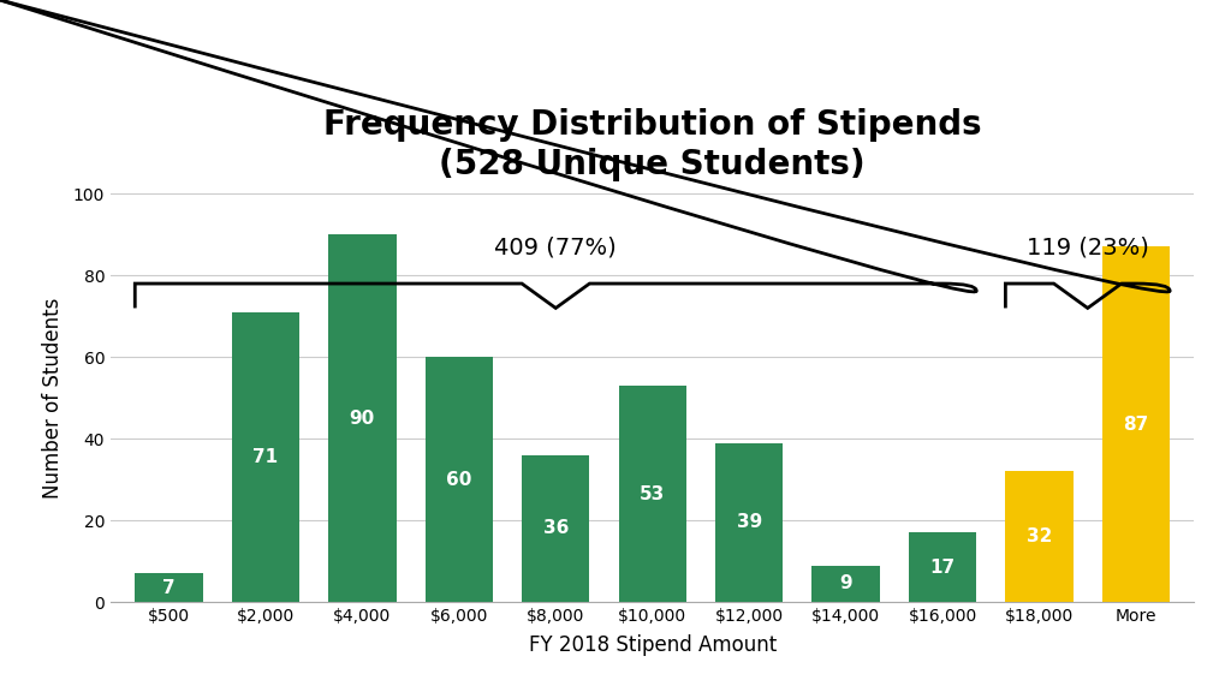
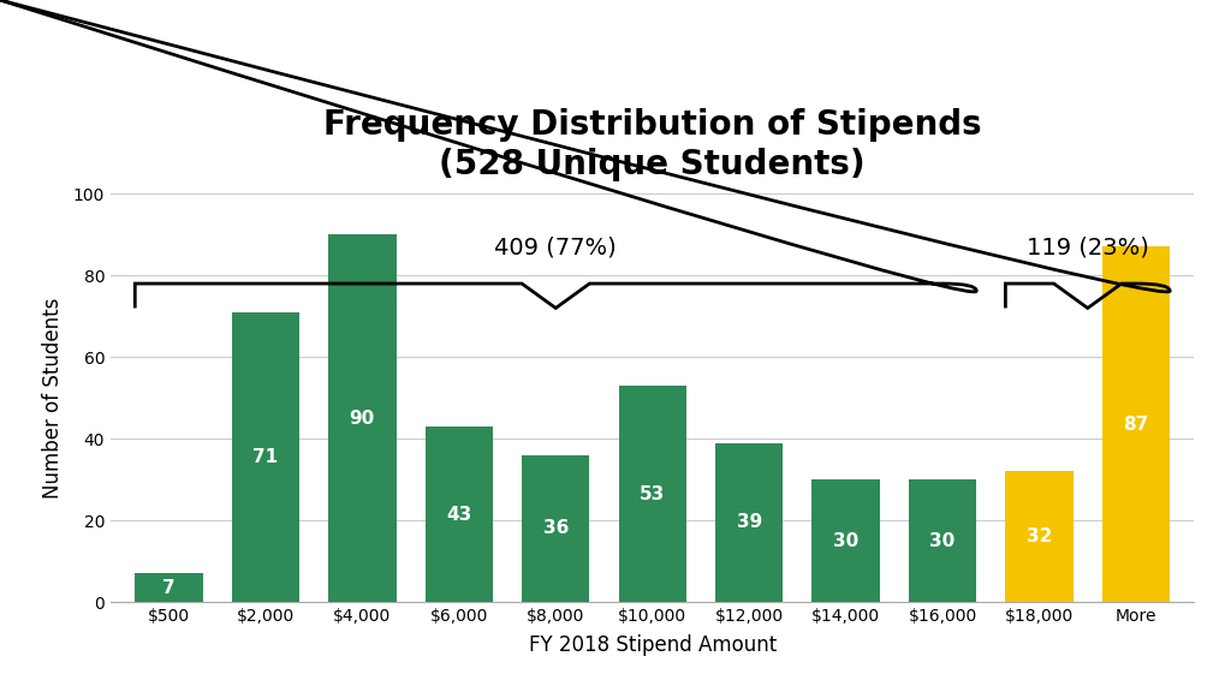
$6,000: 60 -> 43
$14,000: 9 -> 30
$16,000: 17 -> 30
